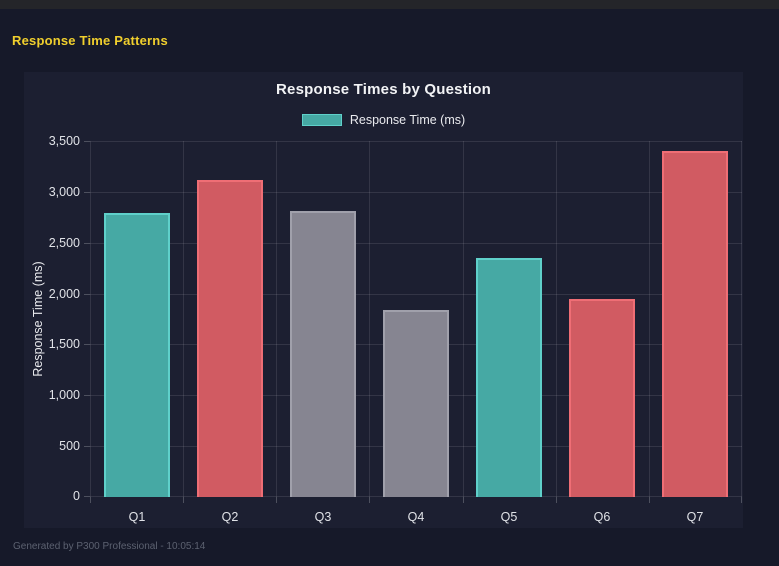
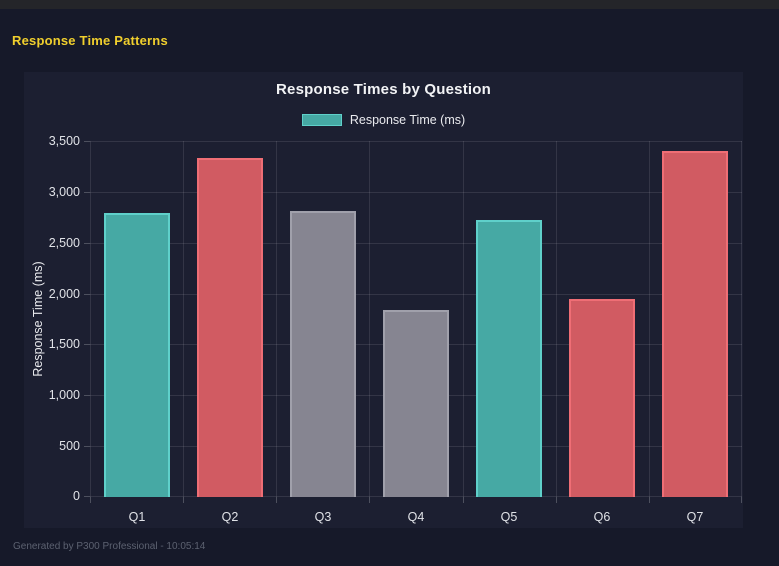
Q2: 3120 -> 3330
Q5: 2350 -> 2720
